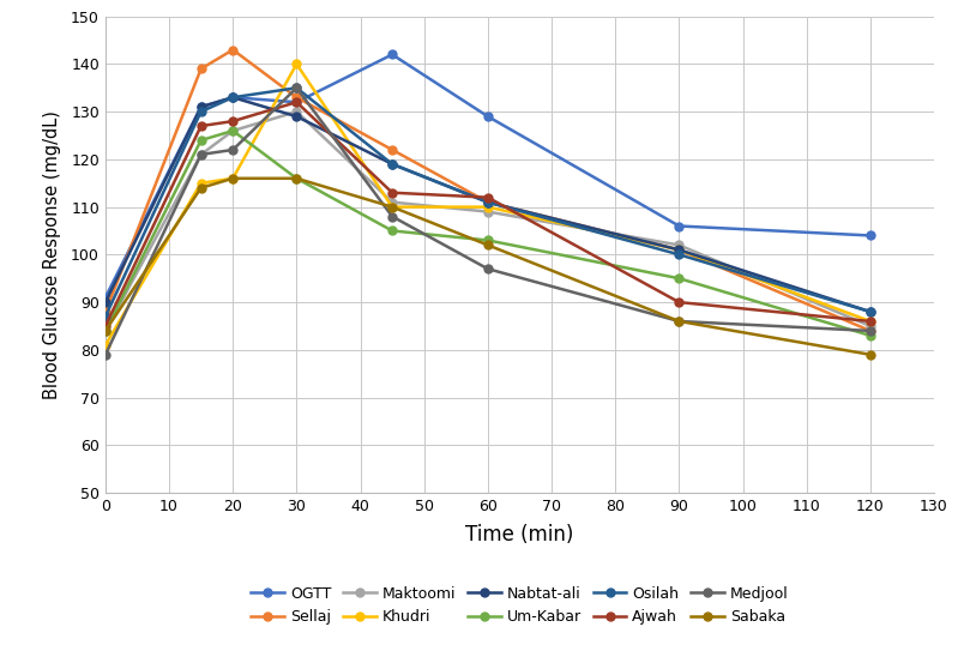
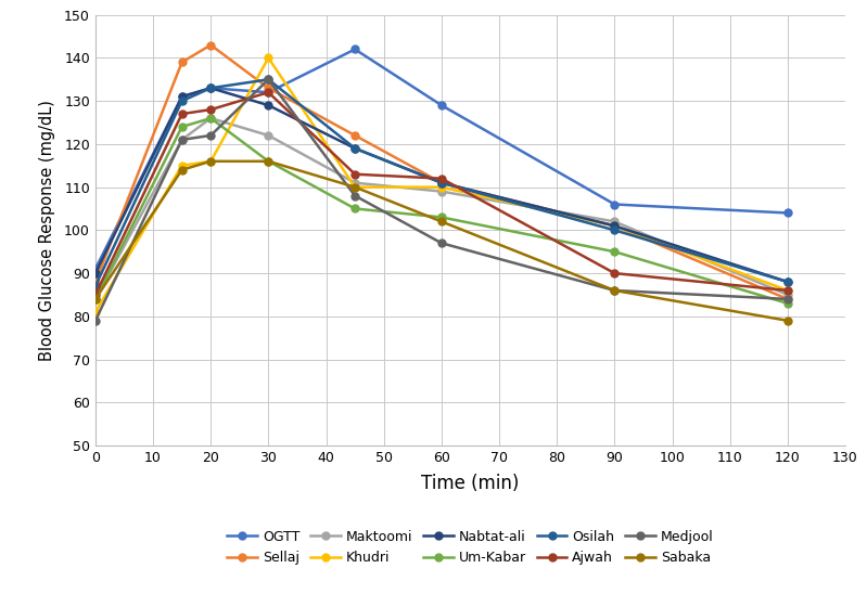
Maktoomi/30: 130 -> 122
